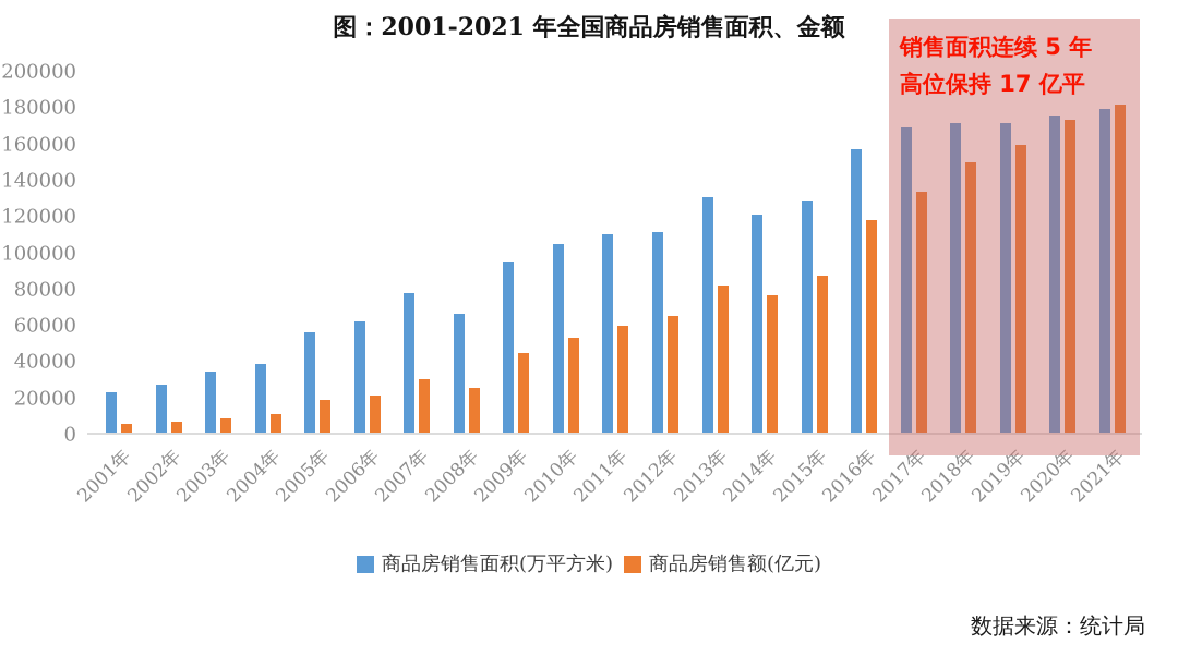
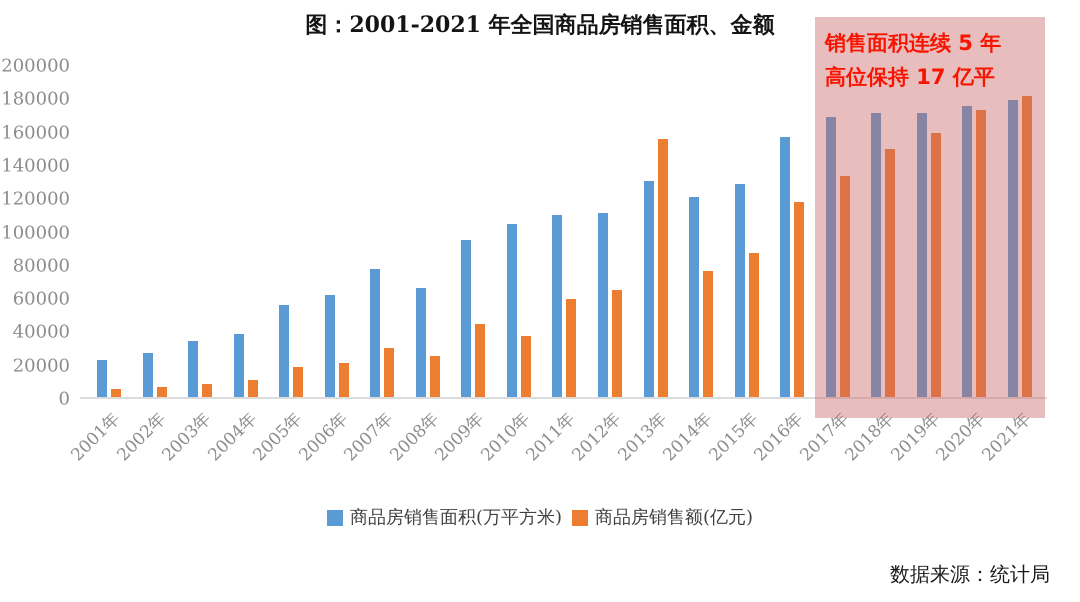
商品房销售额(亿元)/2010年: 53000 -> 37000
商品房销售额(亿元)/2013年: 81000 -> 156000
